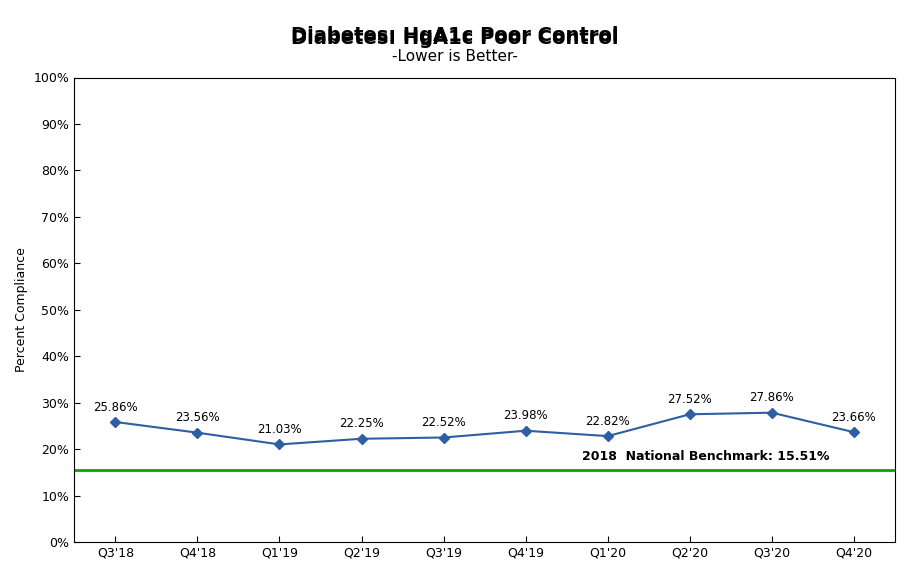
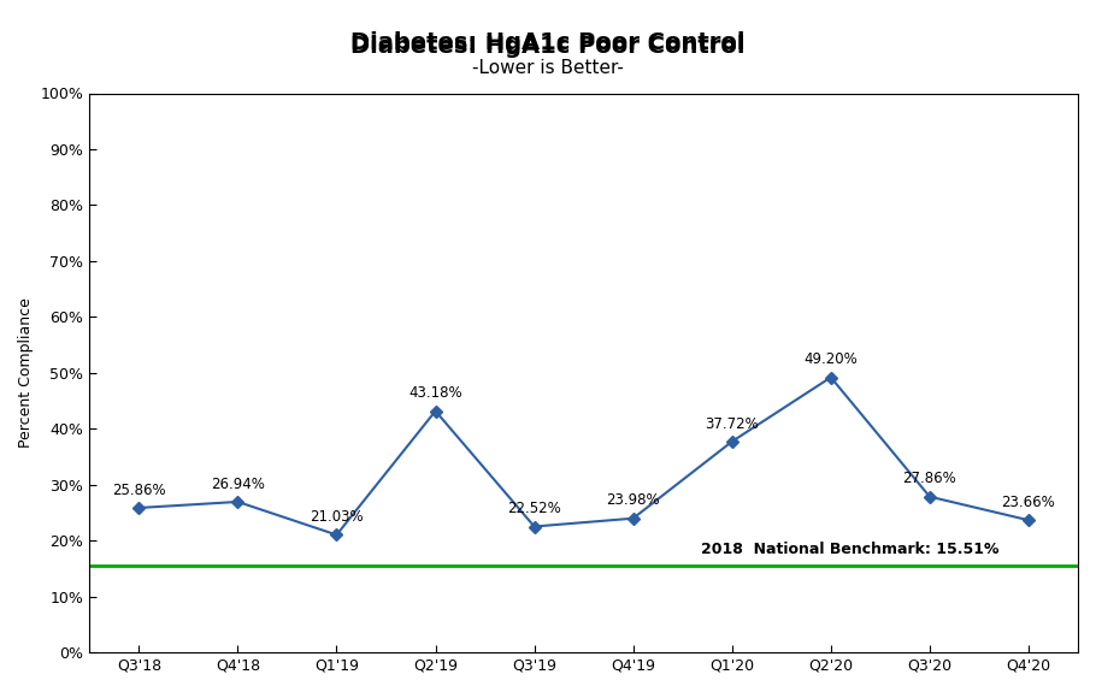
Q4'18: 23.56% -> 26.94%
Q2'19: 22.25% -> 43.18%
Q1'20: 22.82% -> 37.72%
Q2'20: 27.52% -> 49.20%
